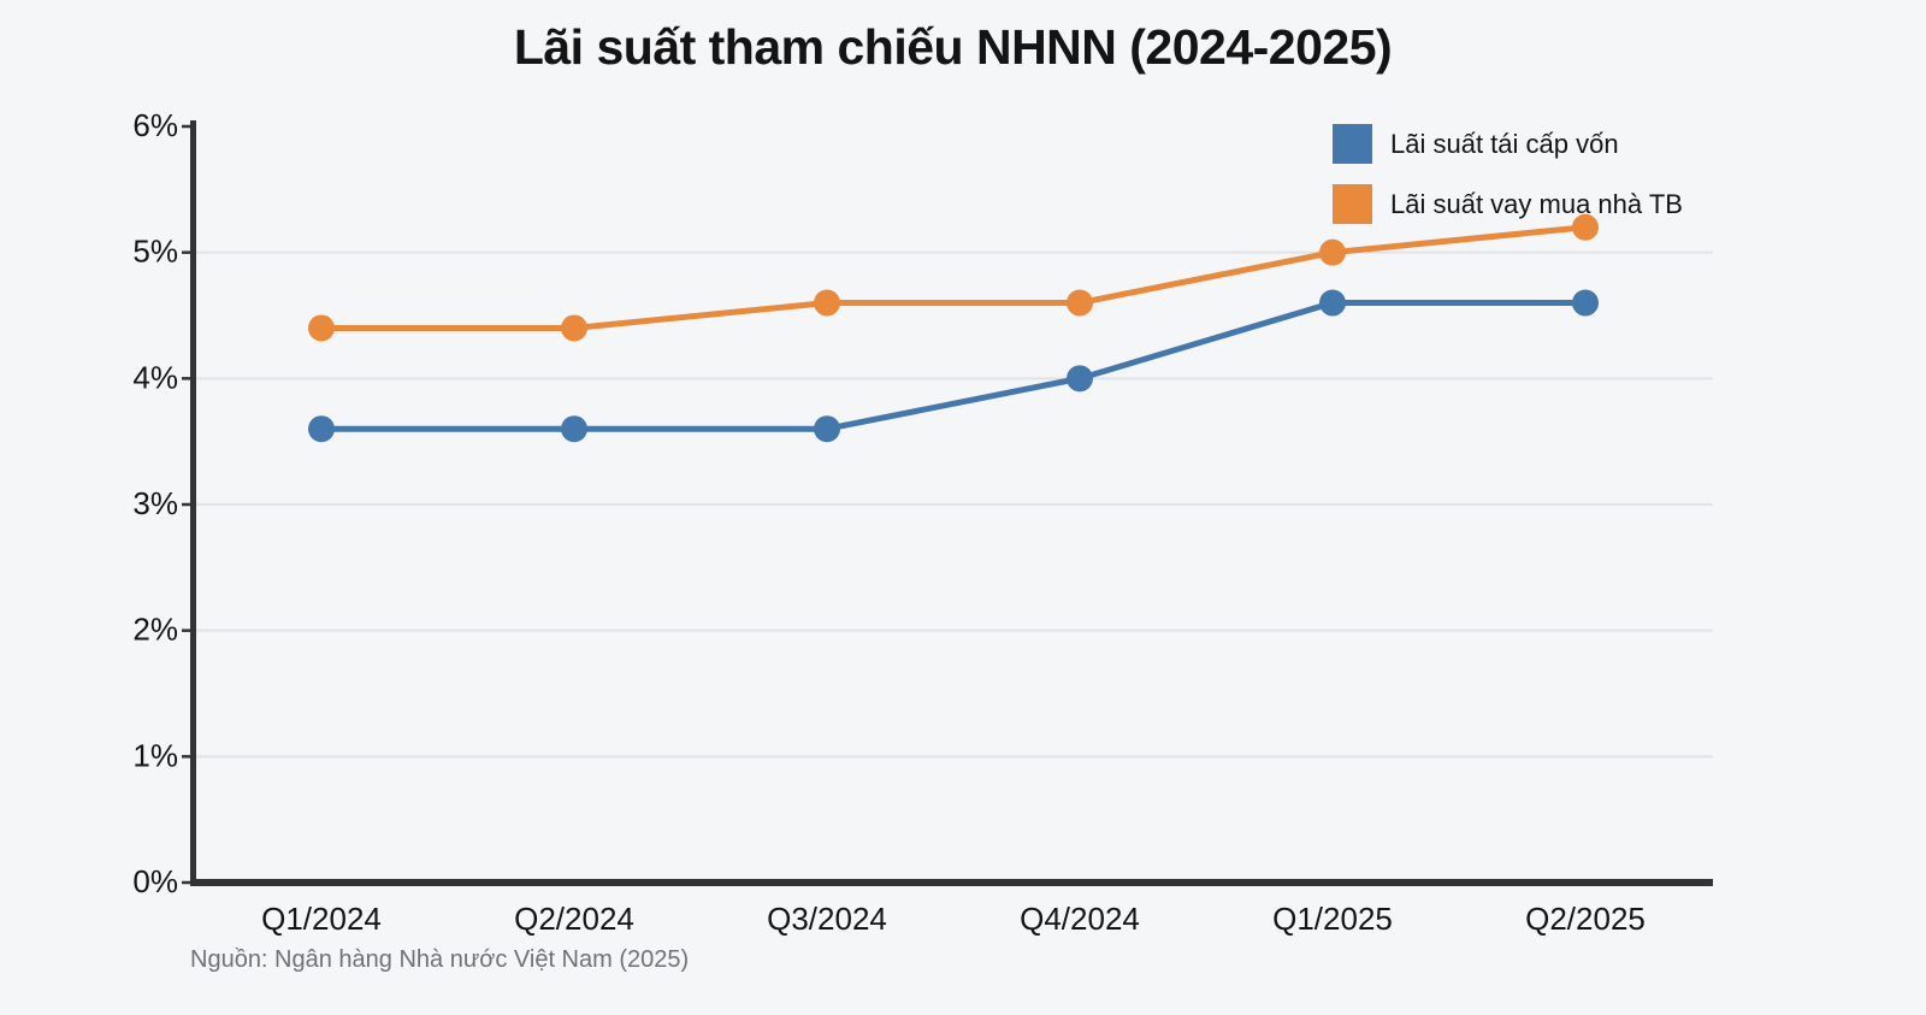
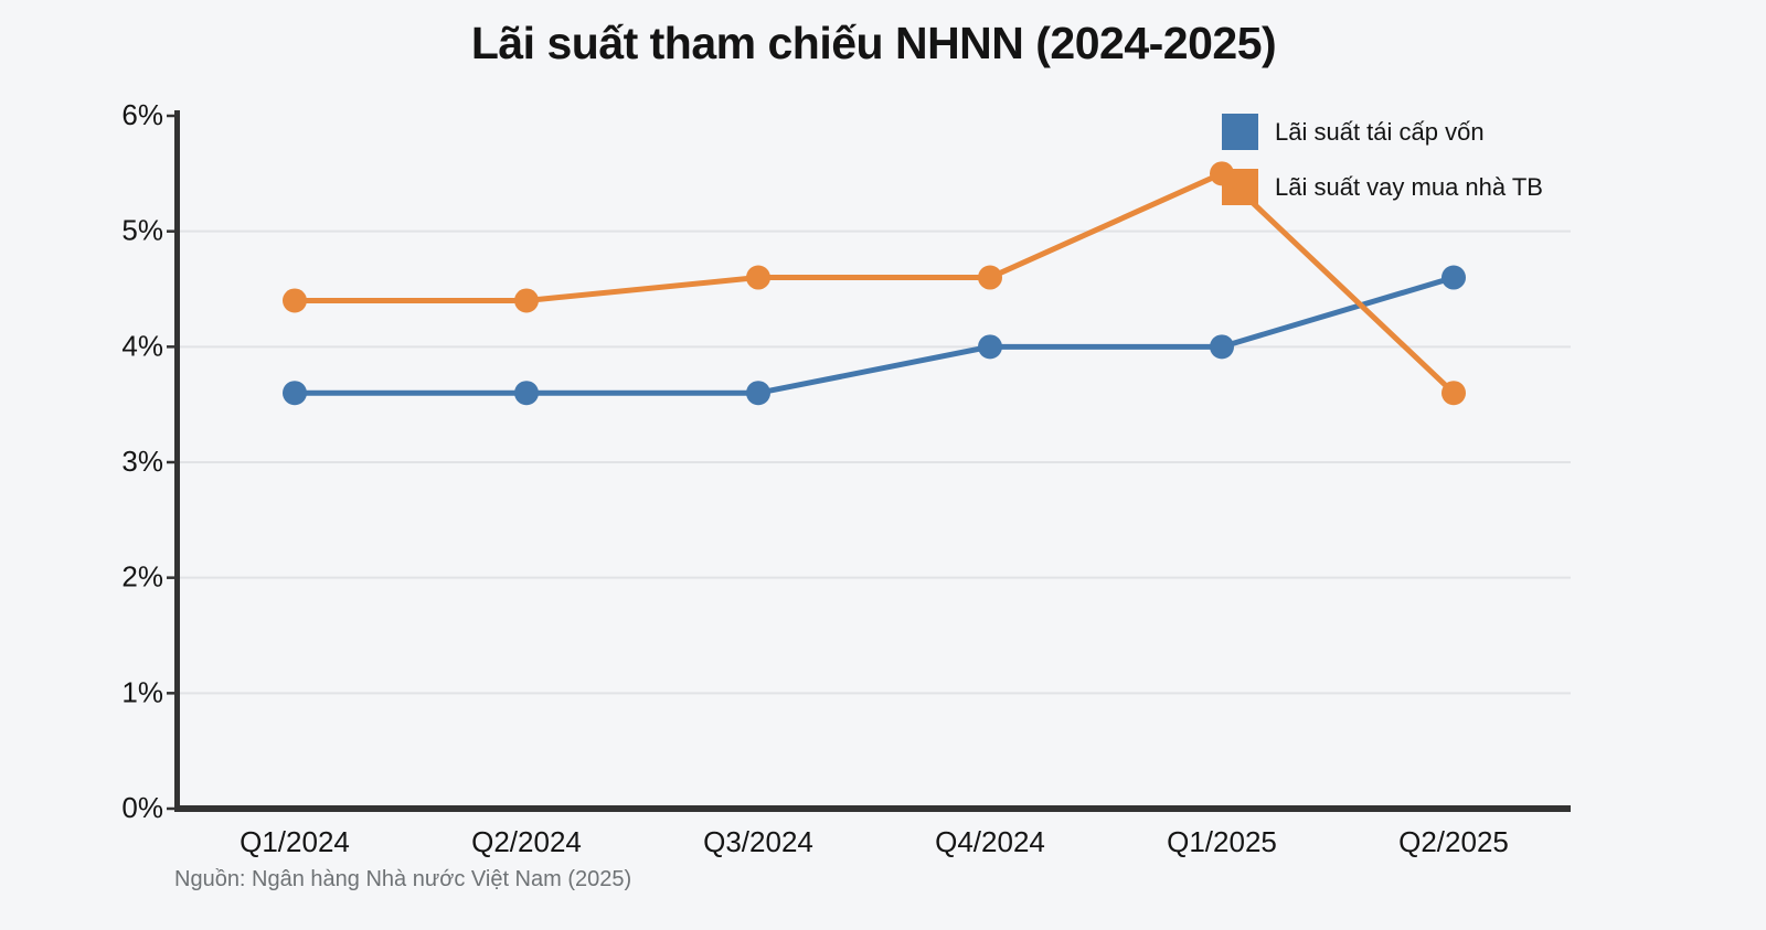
Lãi suất tái cấp vốn/Q1/2025: 4.6% -> 4.0%
Lãi suất vay mua nhà TB/Q1/2025: 5.0% -> 5.5%
Lãi suất vay mua nhà TB/Q2/2025: 5.2% -> 3.6%
